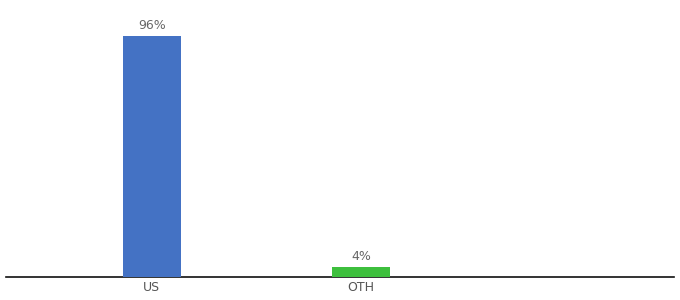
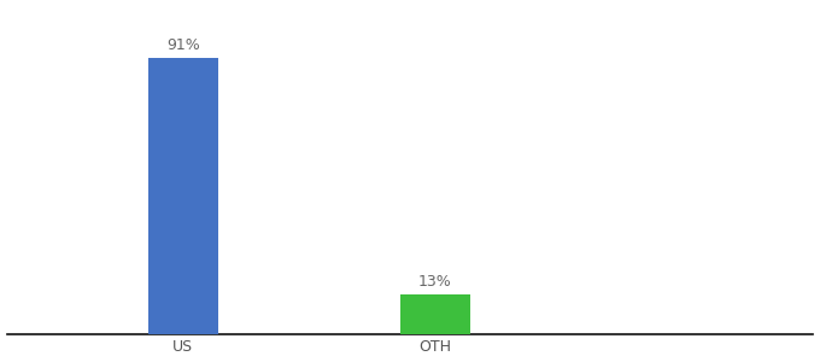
US: 96% -> 91%
OTH: 4% -> 13%
